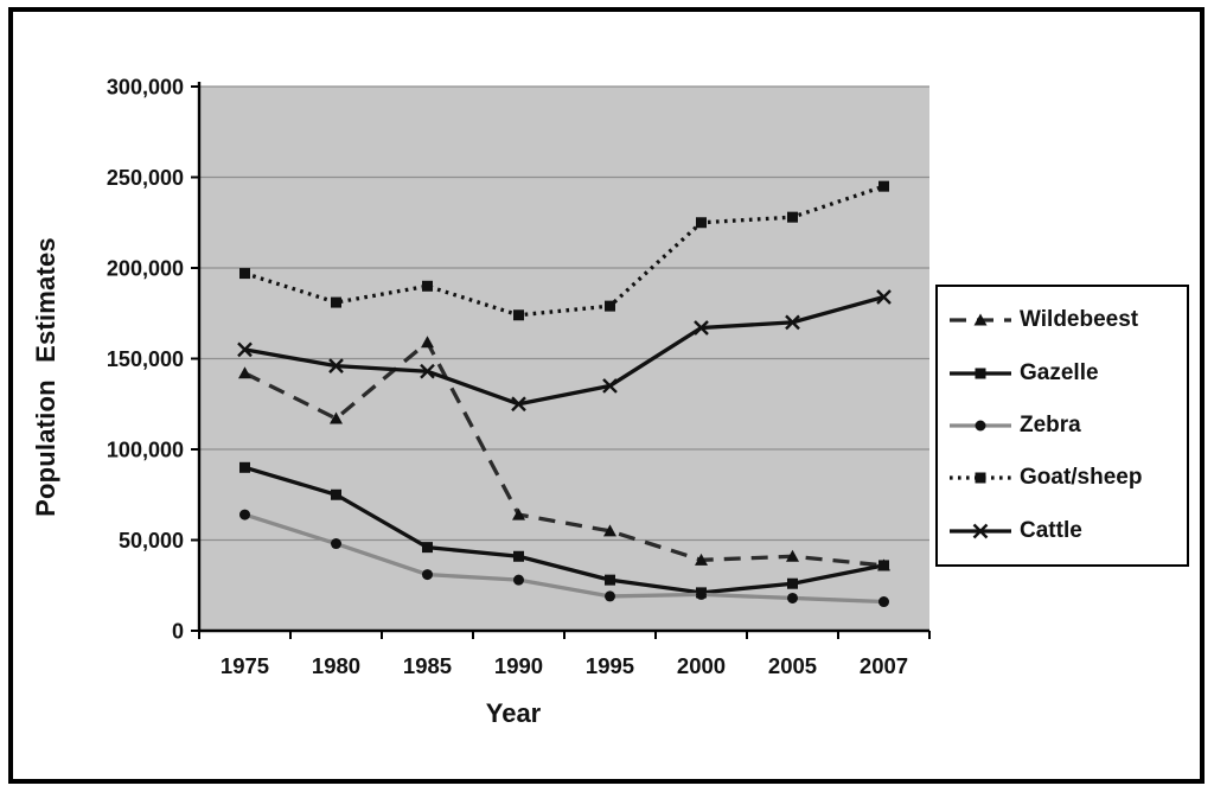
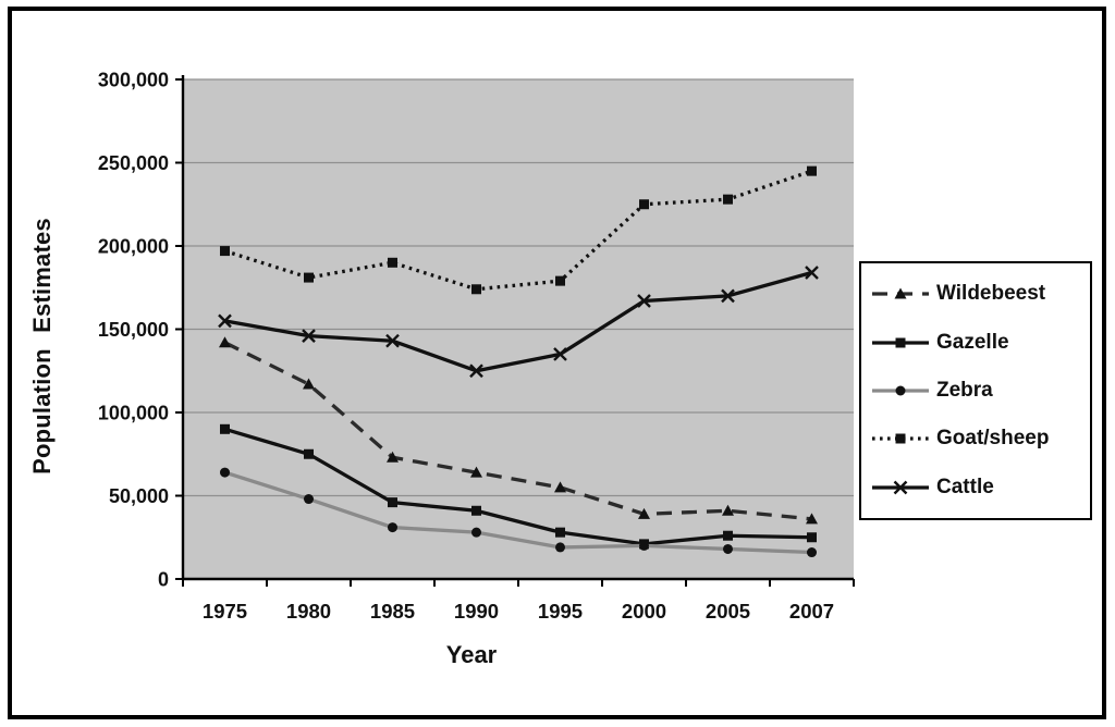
Wildebeest/1985: 159000 -> 73000
Gazelle/2007: 36000 -> 25000
